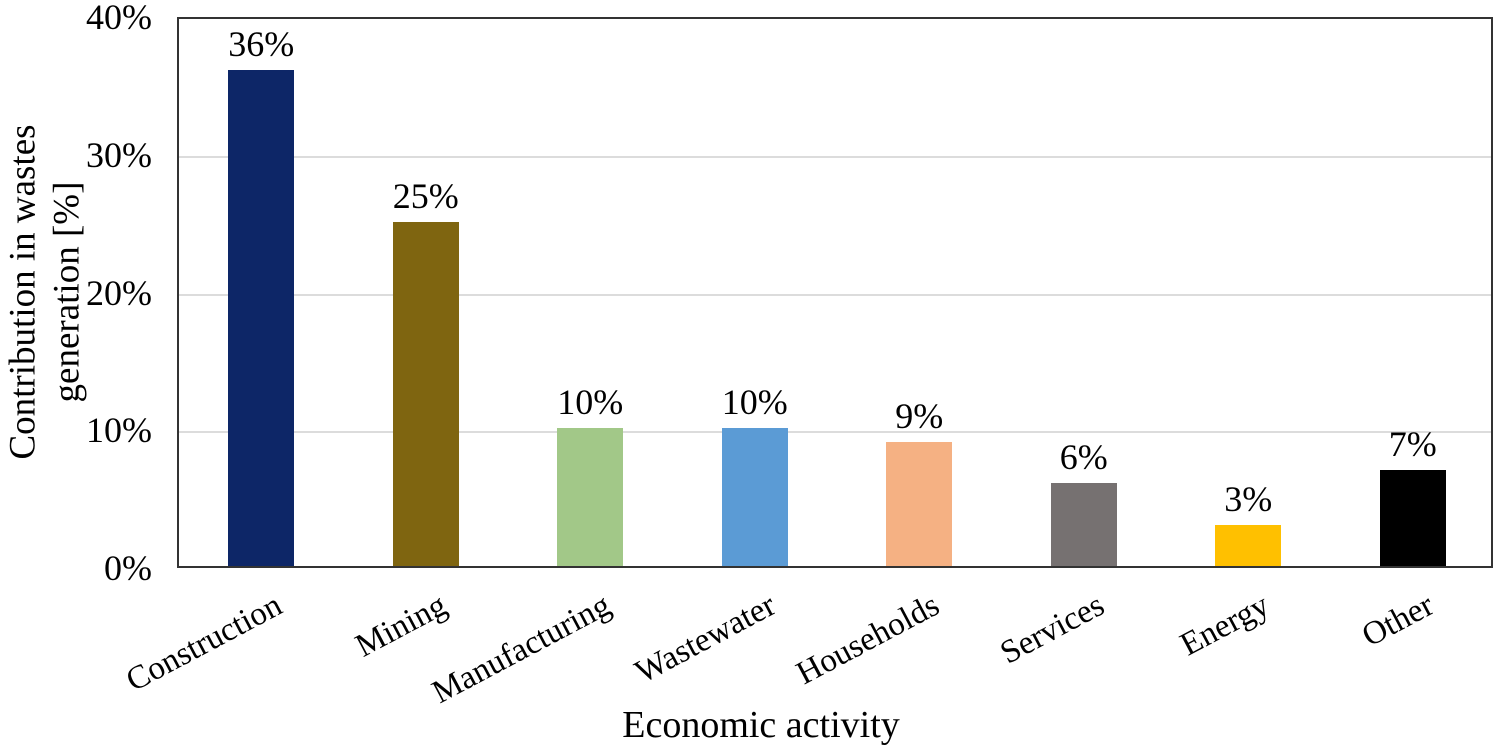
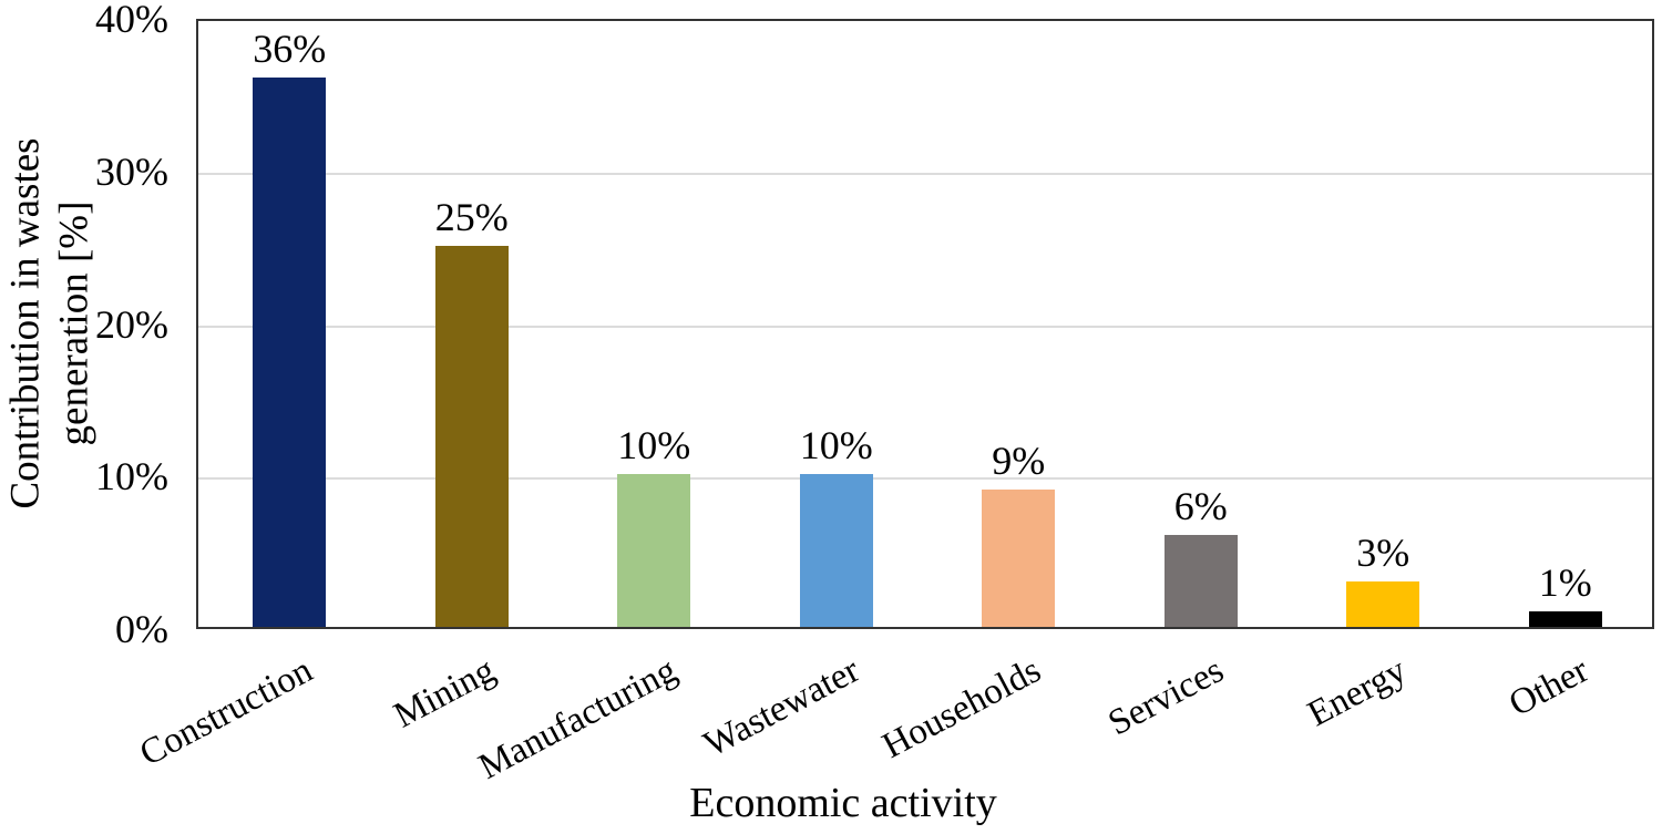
Other: 7% -> 1%
